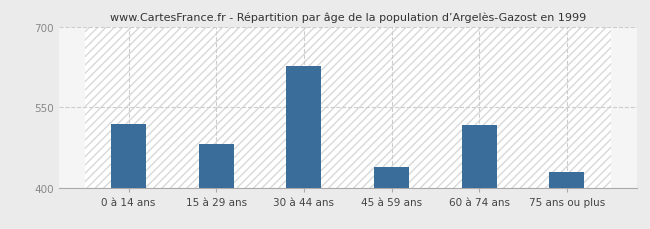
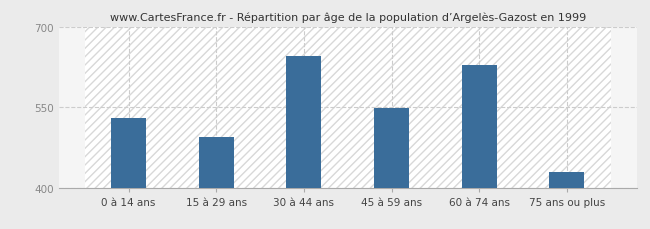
0 à 14 ans: 518 -> 530
15 à 29 ans: 482 -> 494
30 à 44 ans: 626 -> 645
45 à 59 ans: 438 -> 548
60 à 74 ans: 516 -> 628
